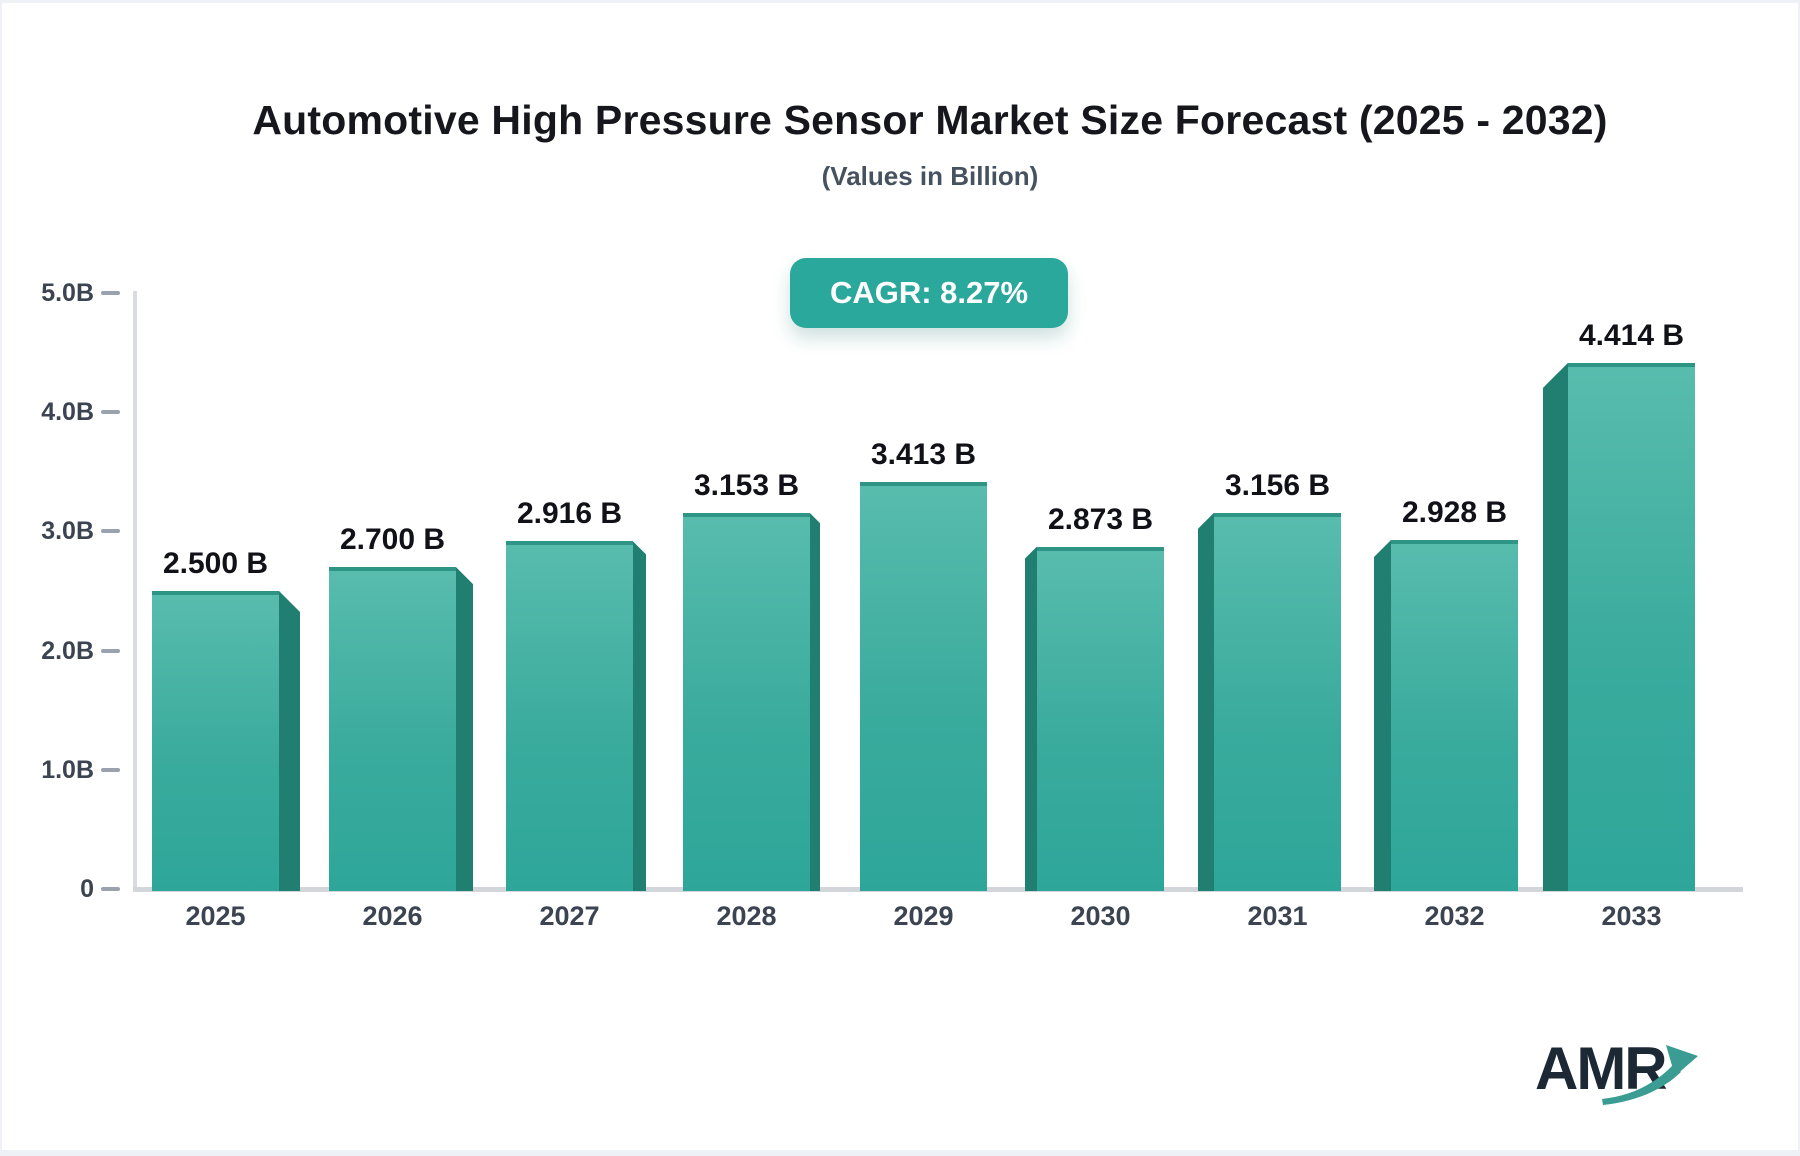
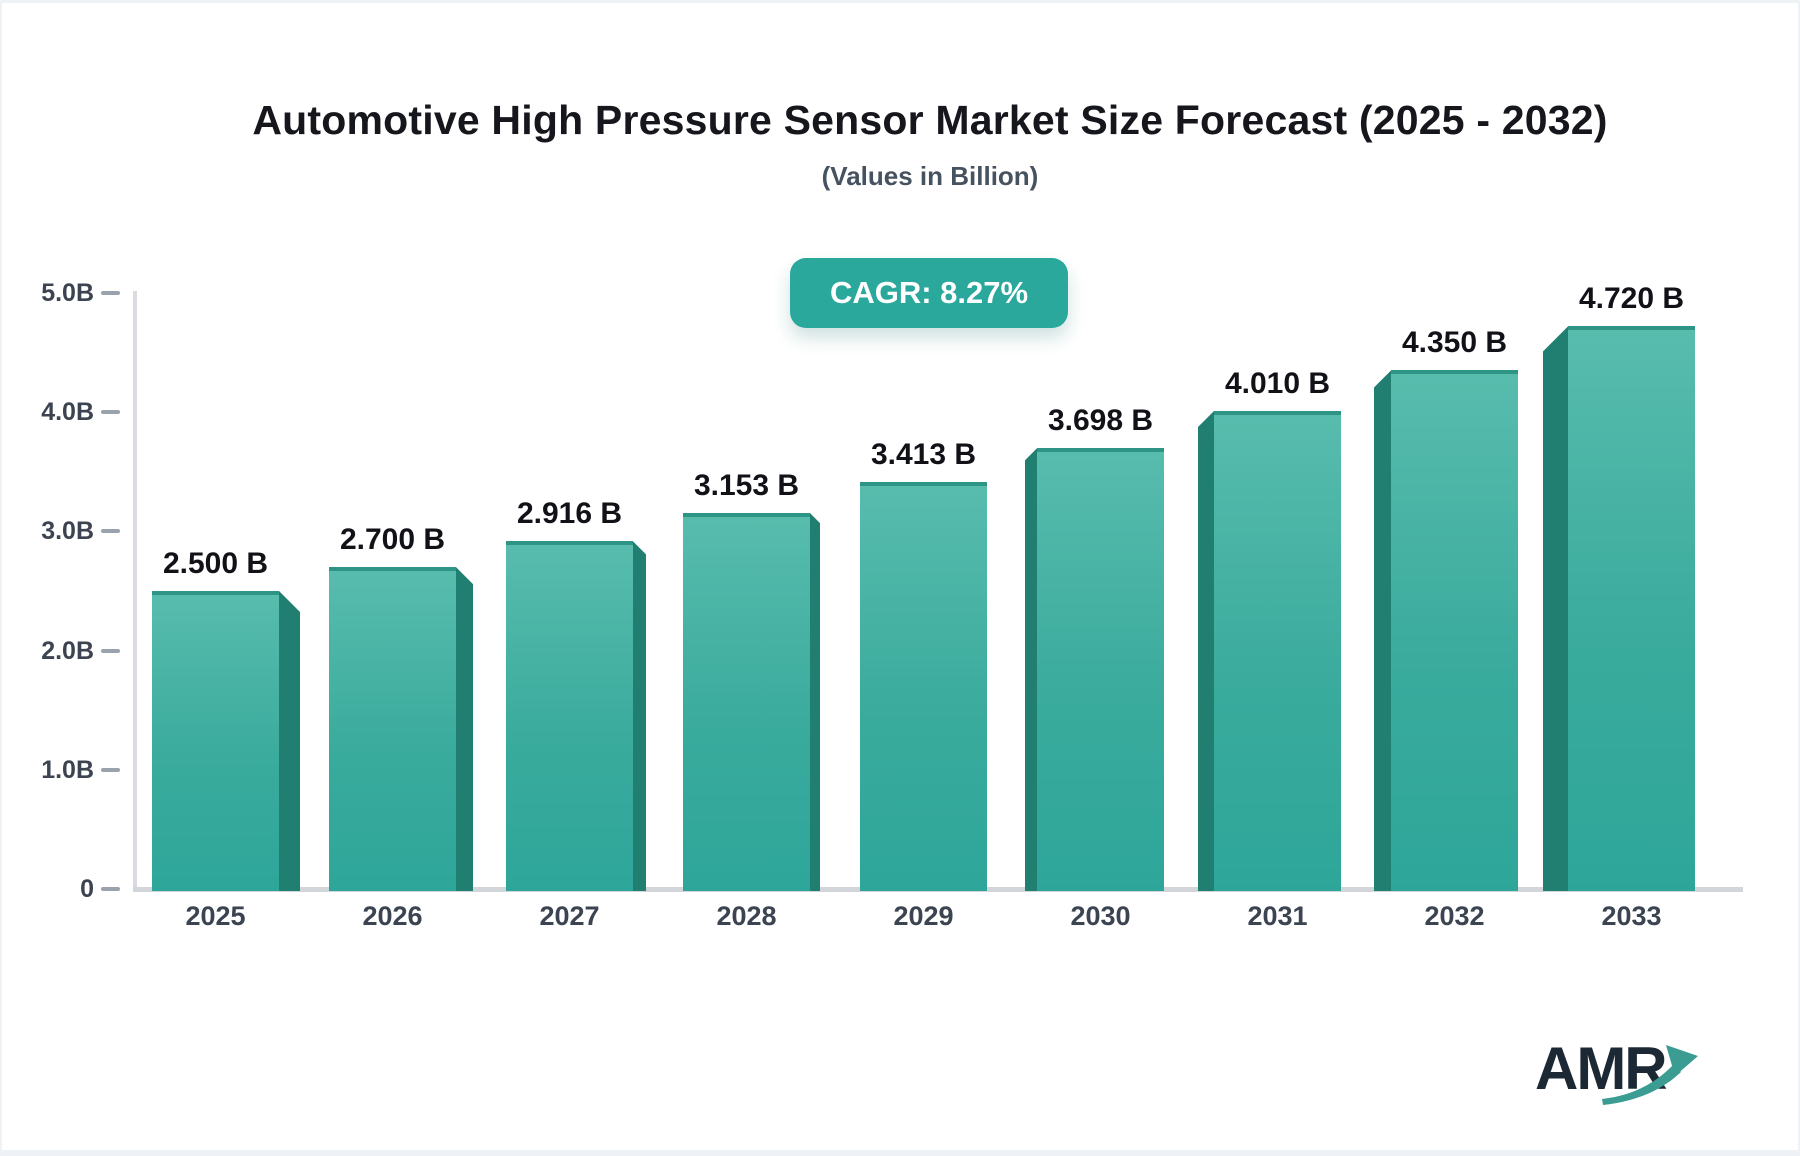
2030: 2.873 -> 3.698
2031: 3.156 -> 4.010
2032: 2.928 -> 4.350
2033: 4.414 -> 4.720
